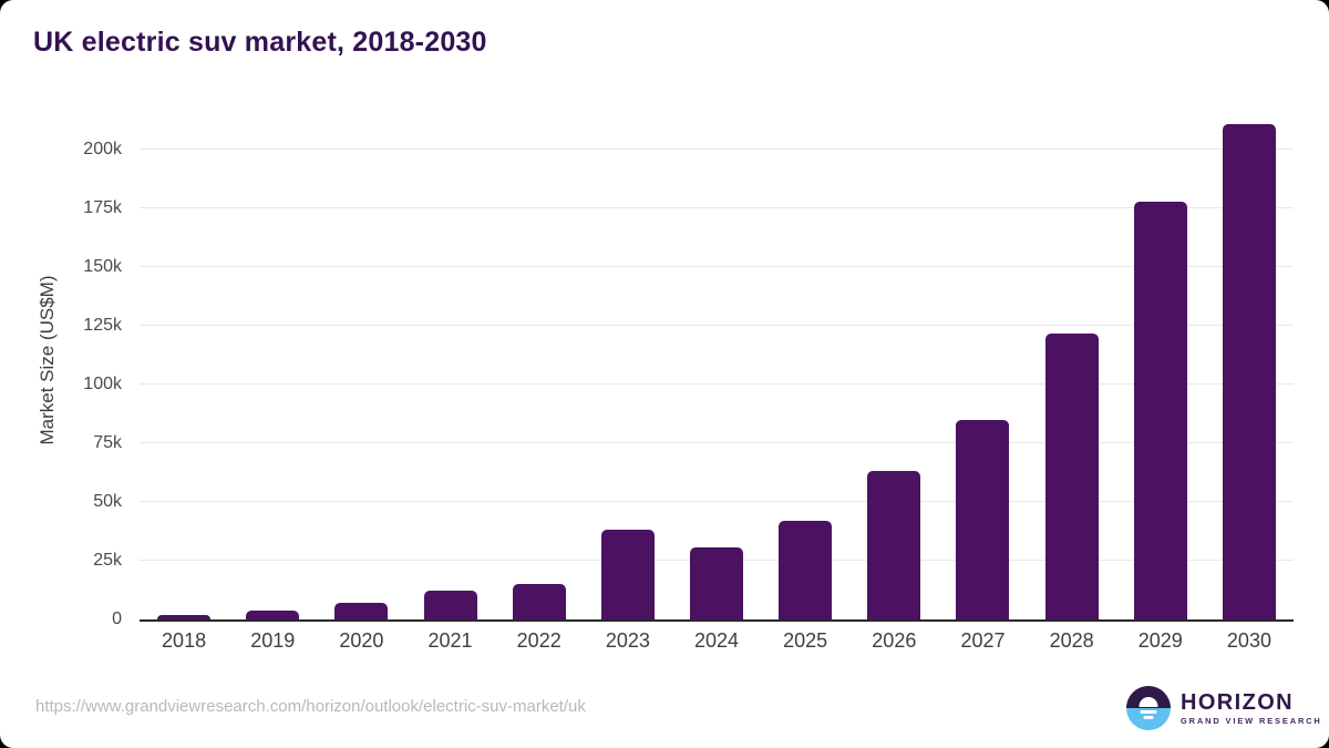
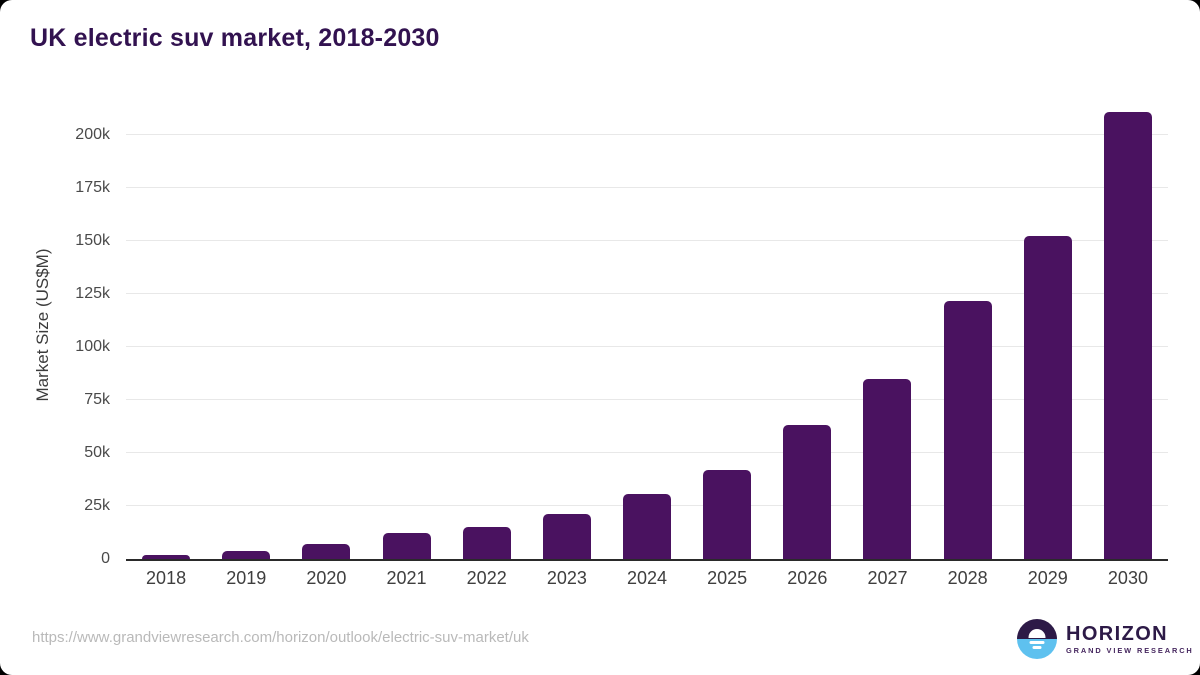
2023: 38k -> 21k
2029: 178k -> 152k
